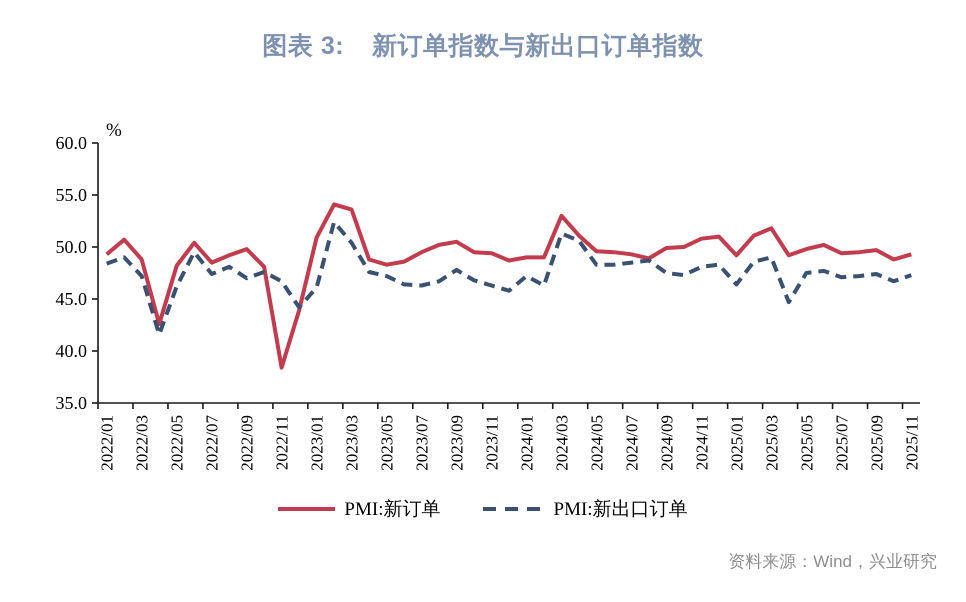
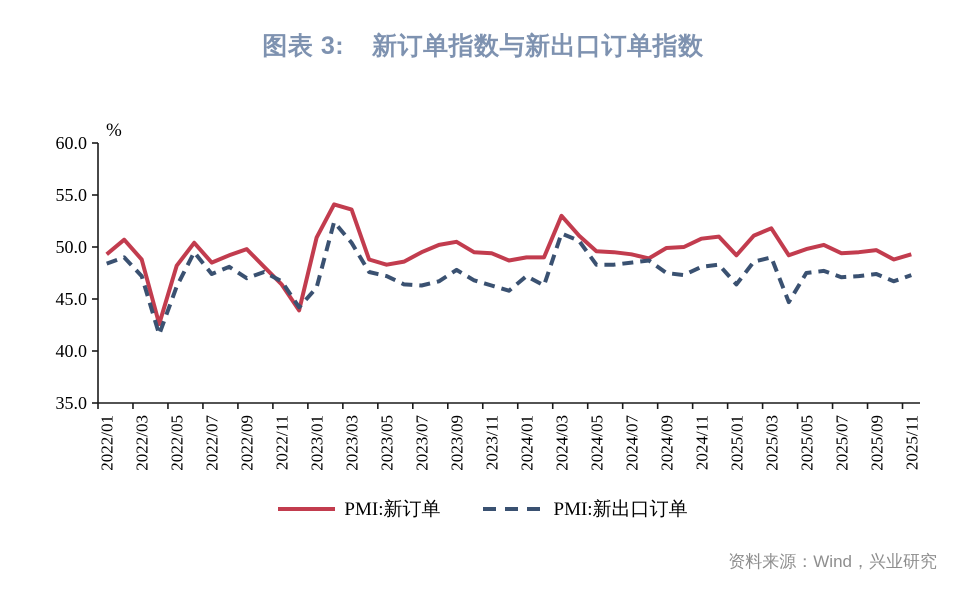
PMI:新订单/2022/11: 38.4 -> 46.4
